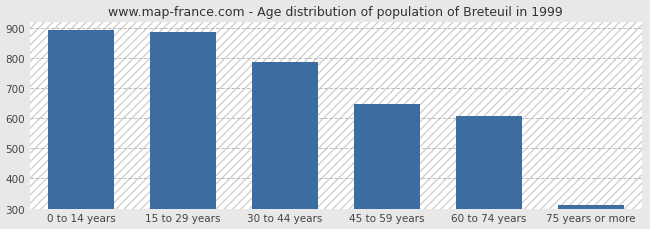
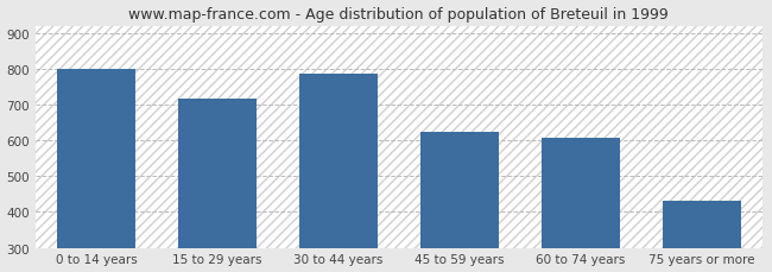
0 to 14 years: 893 -> 800
15 to 29 years: 884 -> 715
45 to 59 years: 647 -> 625
75 years or more: 313 -> 430
